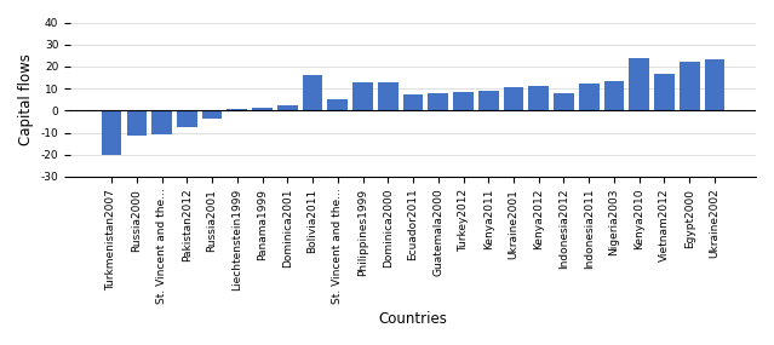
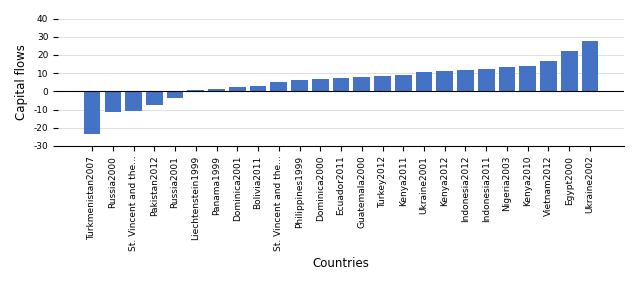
Turkmenistan2007: -20 -> -24
Bolivia2011: 16 -> 3
Philippines1999: 13 -> 6
Dominica2000: 13 -> 7
Indonesia2012: 8 -> 12
Kenya2010: 24 -> 14
Ukraine2002: 23 -> 28
